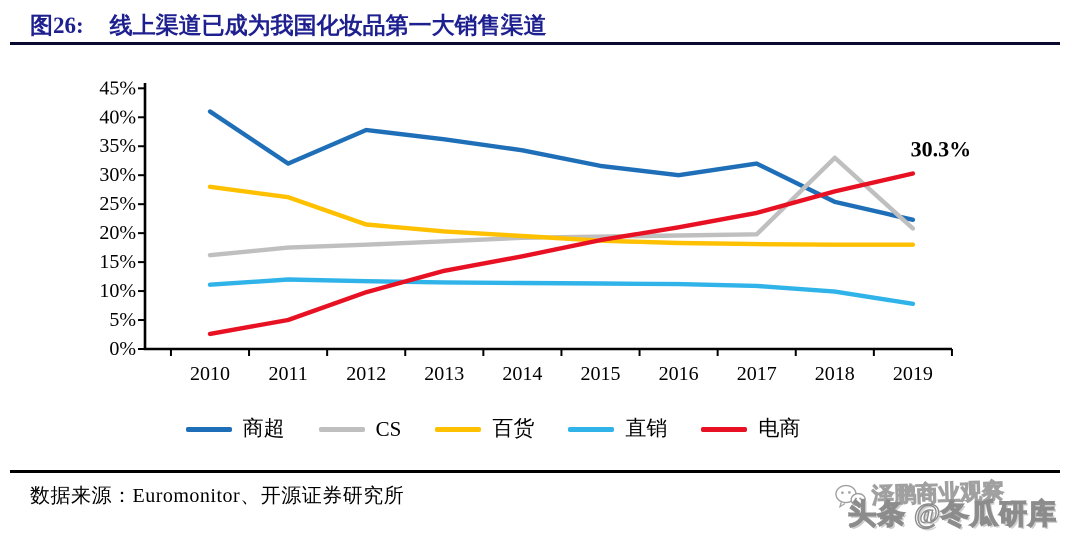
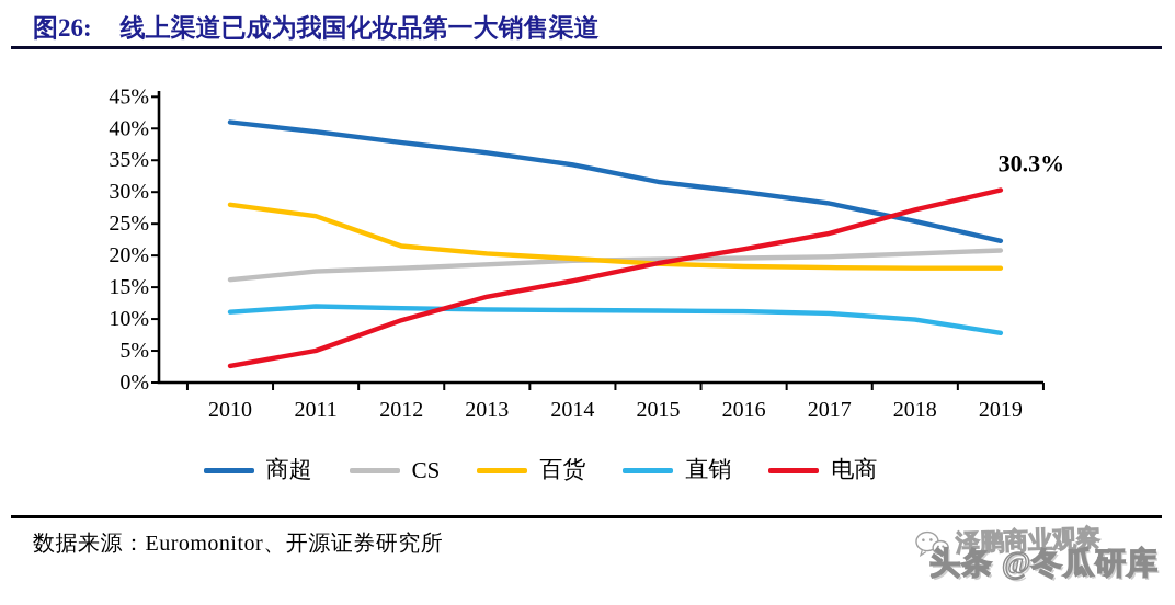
商超/2011: 32% -> 40%
商超/2017: 32% -> 28%
CS/2018: 33% -> 20%
